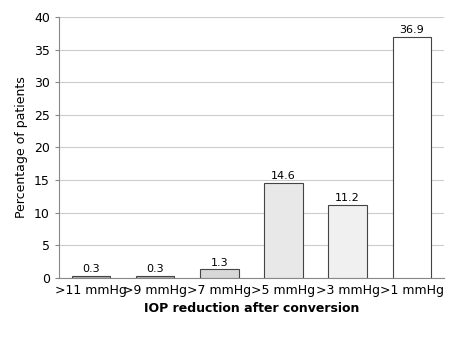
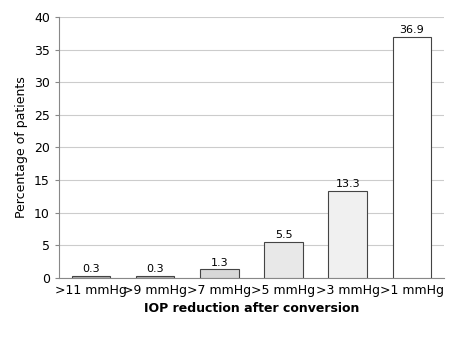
>5 mmHg: 14.6 -> 5.5
>3 mmHg: 11.2 -> 13.3
